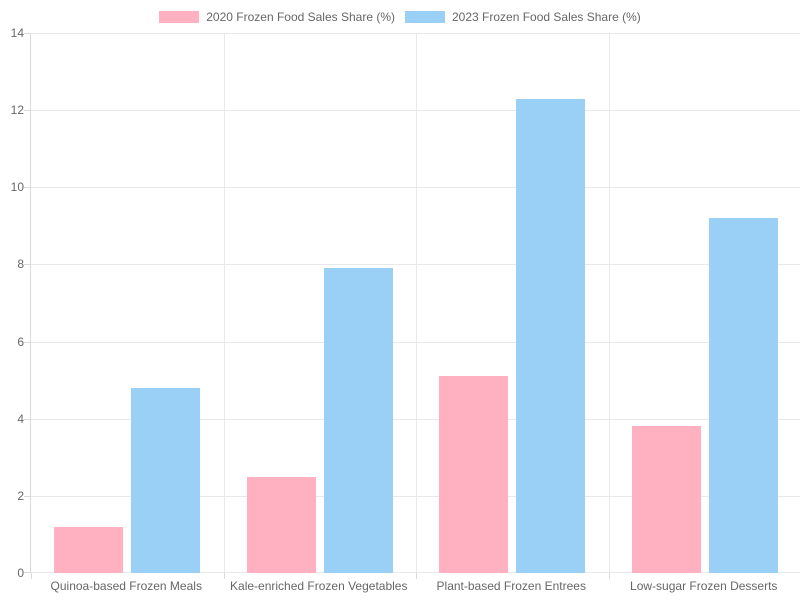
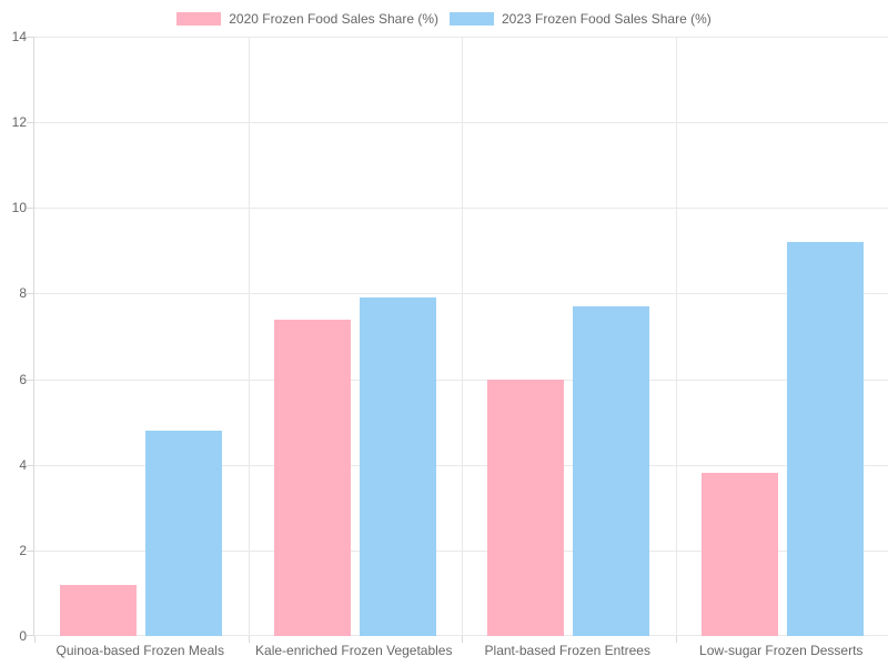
2020 Frozen Food Sales Share (%)/Kale-enriched Frozen Vegetables: 2.5 -> 7.4
2020 Frozen Food Sales Share (%)/Plant-based Frozen Entrees: 5.1 -> 6.0
2023 Frozen Food Sales Share (%)/Plant-based Frozen Entrees: 12.3 -> 7.7
